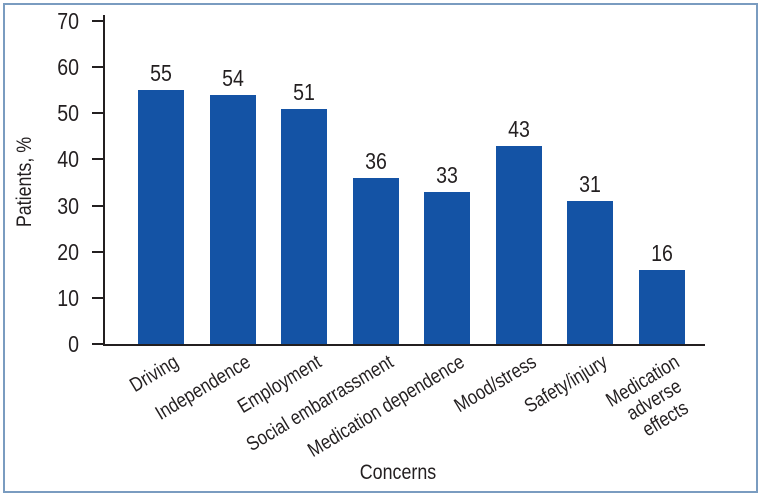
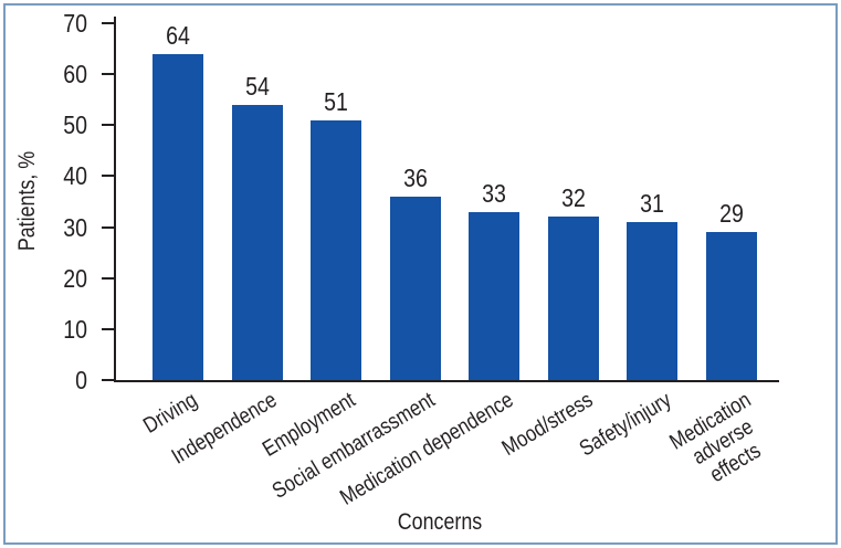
Driving: 55 -> 64
Mood/stress: 43 -> 32
Medication adverse effects: 16 -> 29
